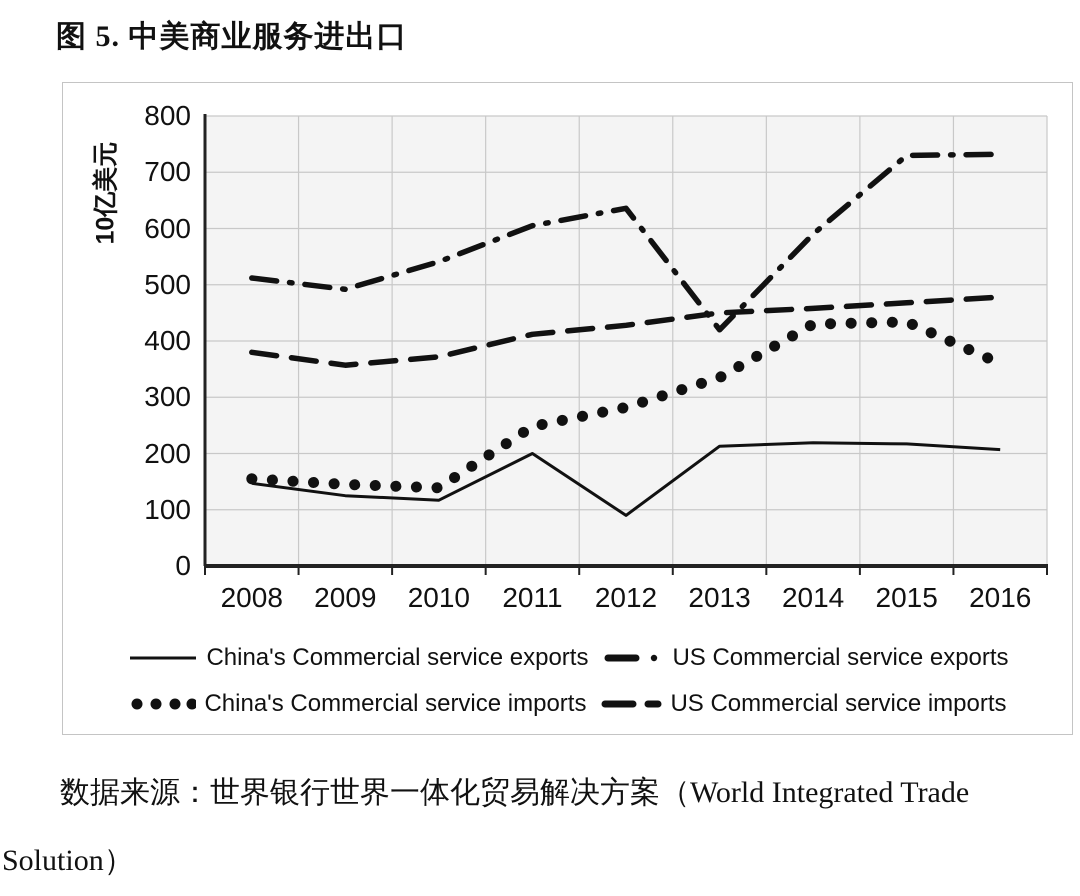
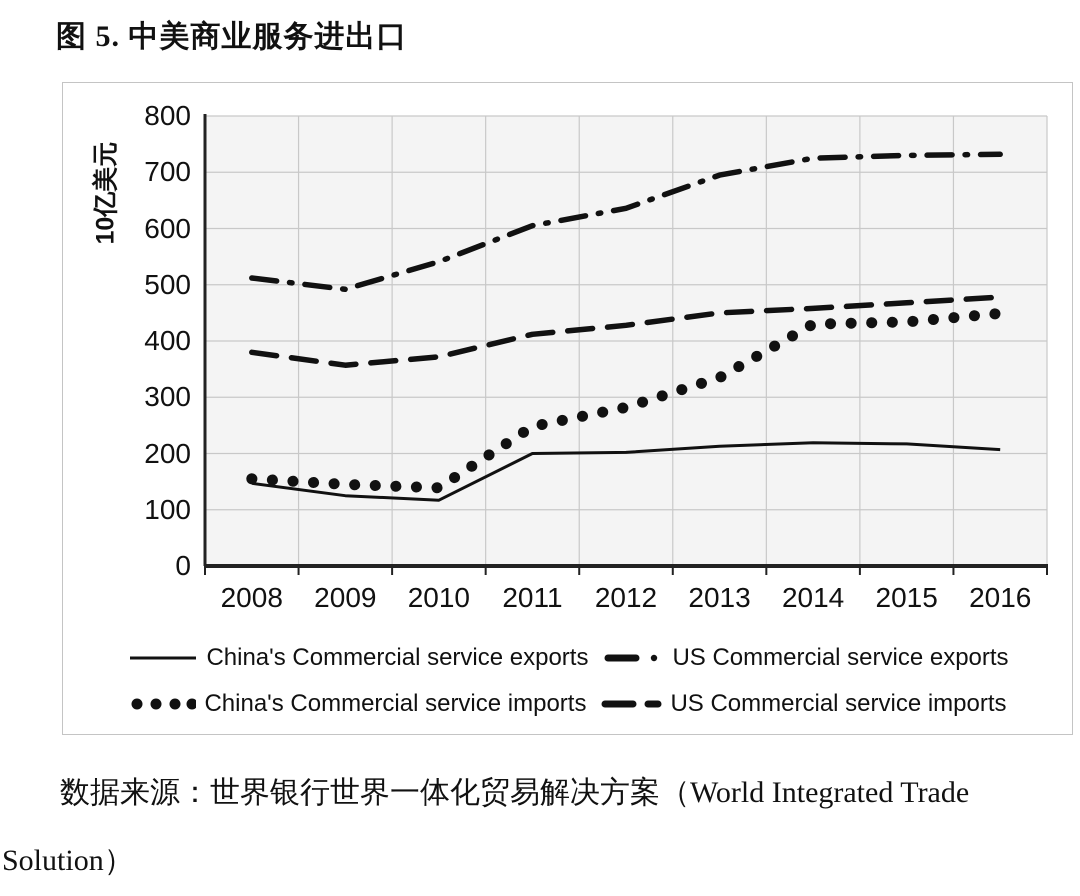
China's Commercial service exports/2012: 90 -> 200
US Commercial service exports/2013: 420 -> 700
US Commercial service exports/2014: 590 -> 720
China's Commercial service imports/2016: 360 -> 450
